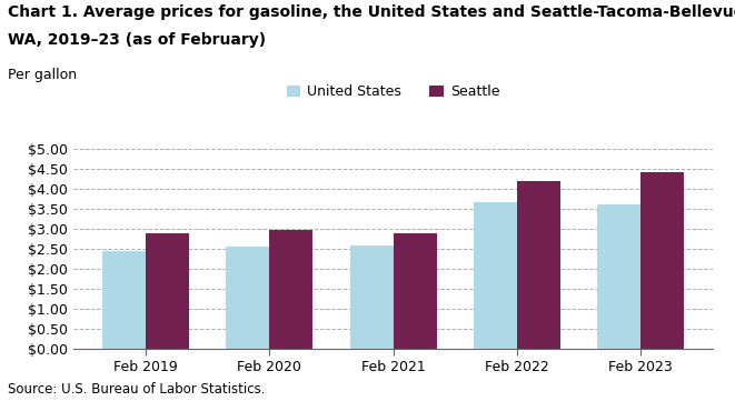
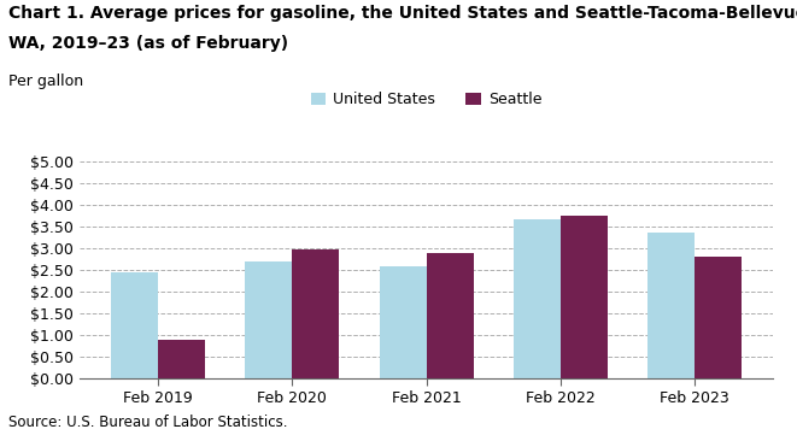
Seattle/Feb 2019: $2.87 -> $0.90
United States/Feb 2020: $2.55 -> $2.70
Seattle/Feb 2022: $4.18 -> $3.75
United States/Feb 2023: $3.61 -> $3.35
Seattle/Feb 2023: $4.41 -> $2.80
